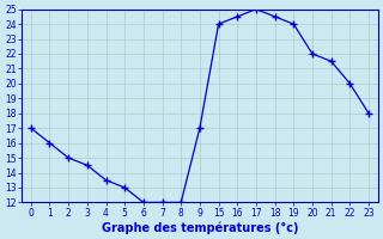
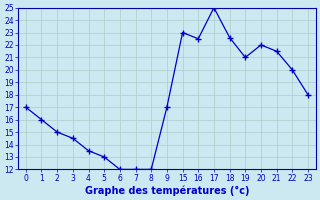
15: 24.0 -> 23.0
16: 24.5 -> 22.5
18: 24.5 -> 22.6
19: 24.0 -> 21.0
